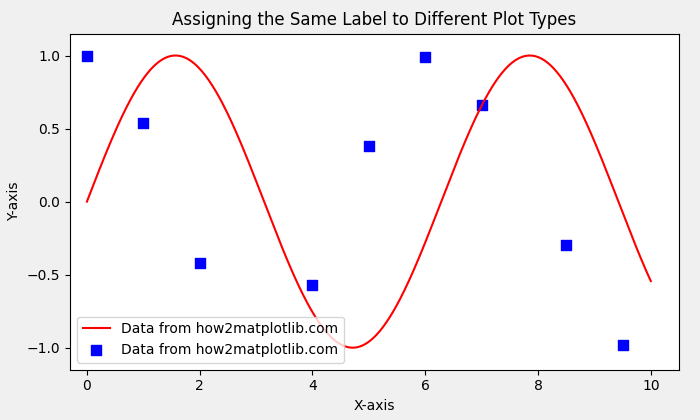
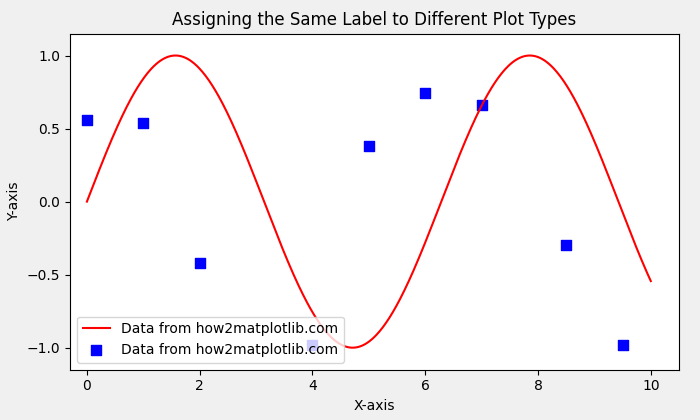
Data from how2matplotlib.com/0: 1.00 -> 0.56
Data from how2matplotlib.com/4: -0.57 -> -0.98
Data from how2matplotlib.com/6: 0.99 -> 0.74
